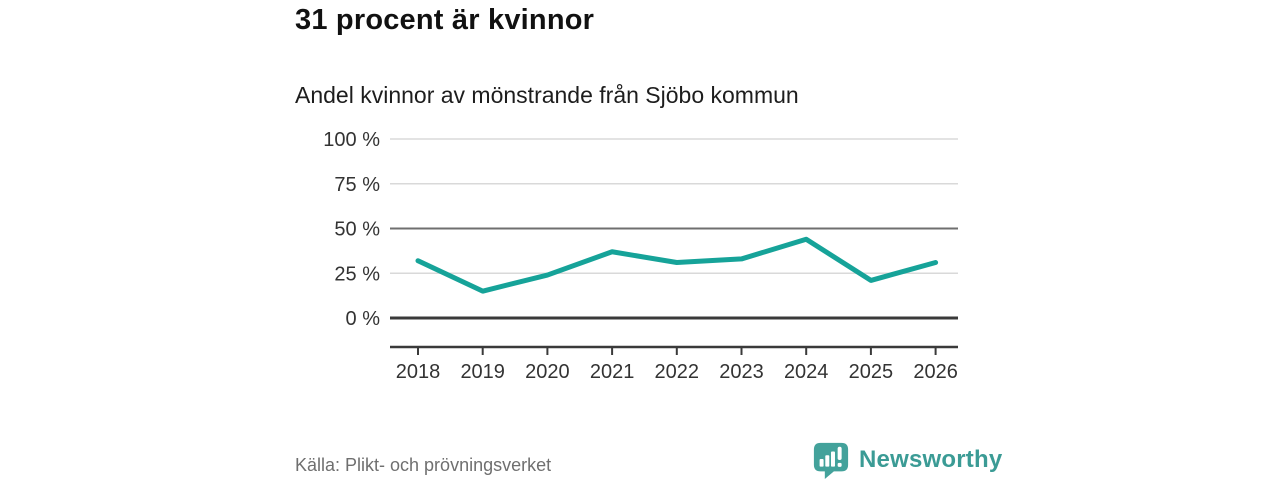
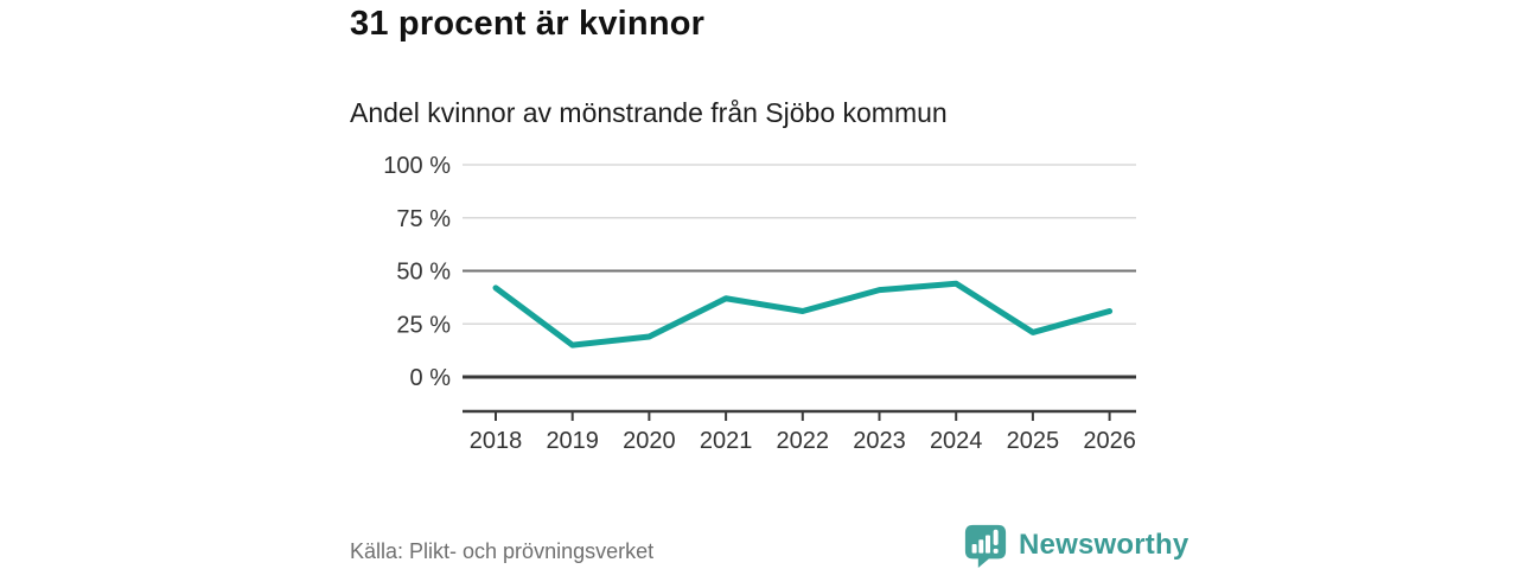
2018: 32% -> 42%
2020: 24% -> 19%
2023: 33% -> 41%
